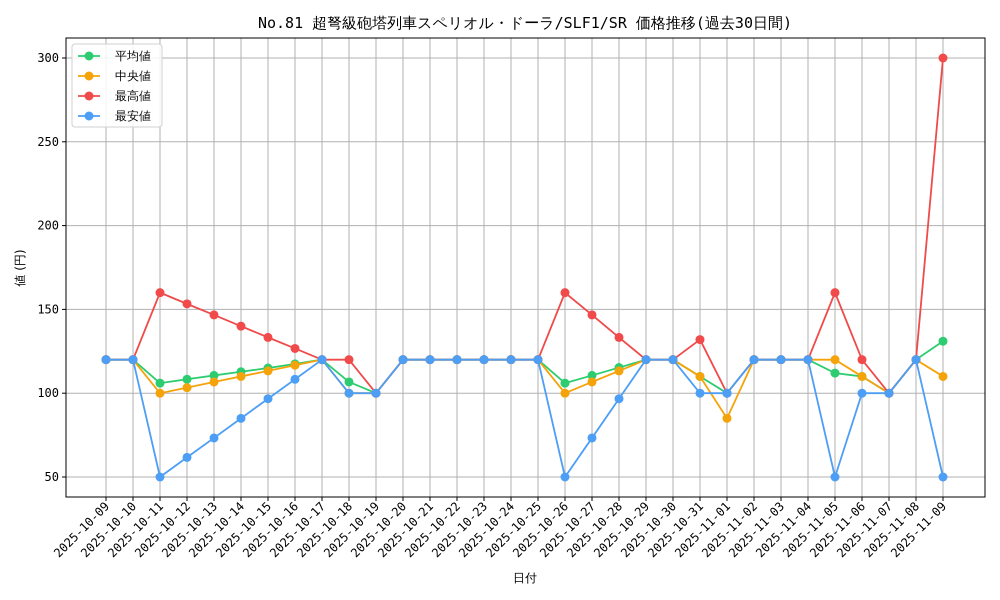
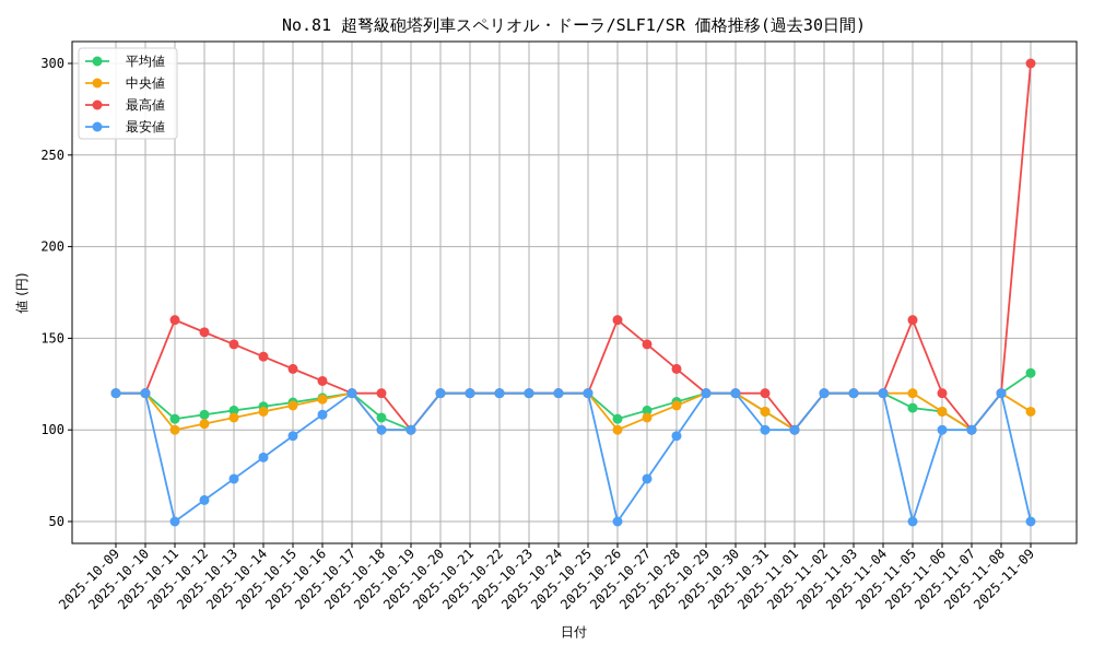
最高値/2025-10-31: 132 -> 120
中央値/2025-11-01: 85 -> 100
